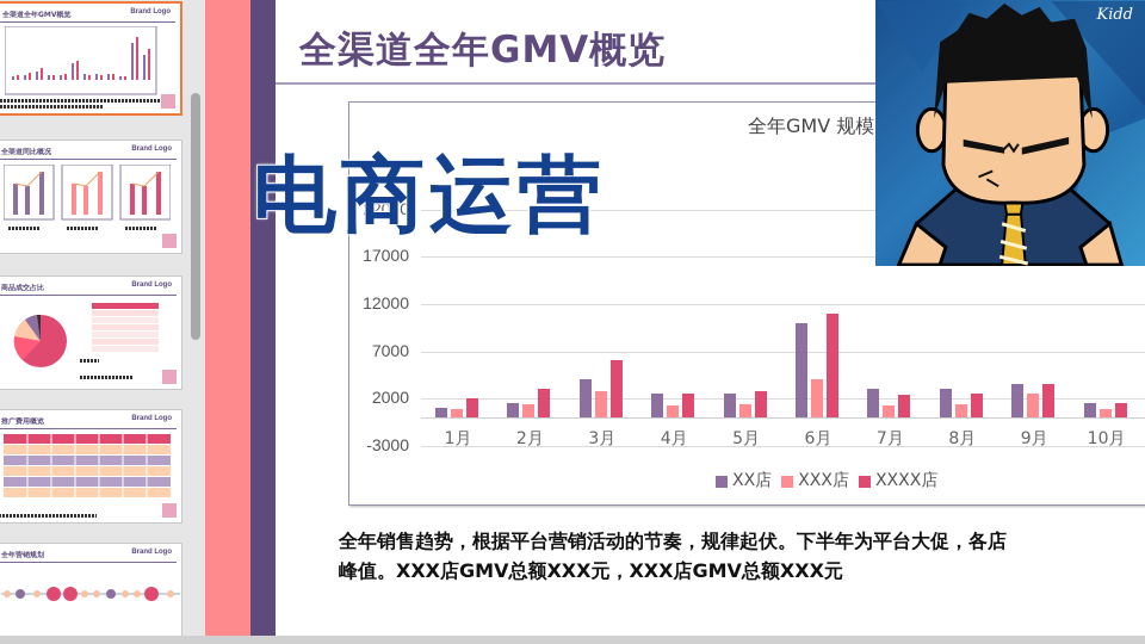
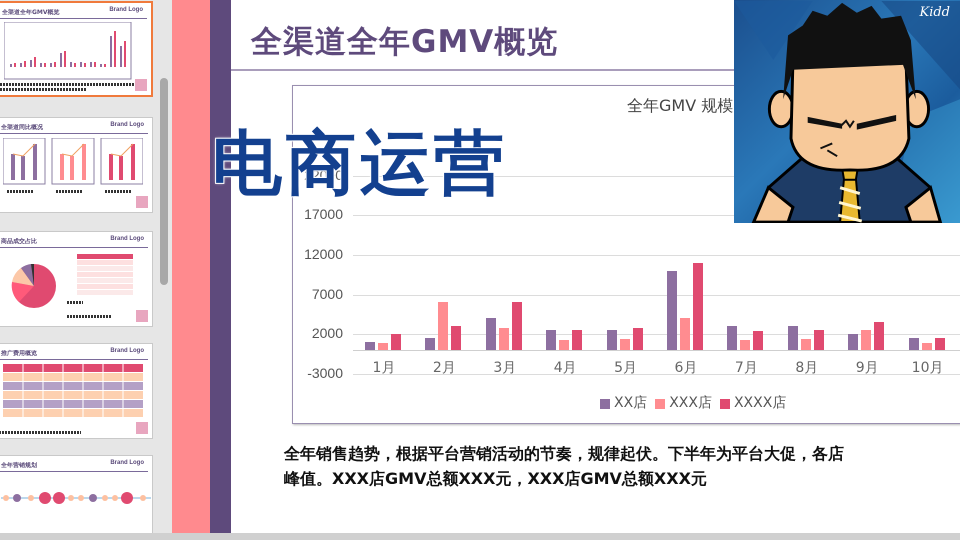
XXX店/2月: 1000 -> 6000
XX店/9月: 4000 -> 2000
